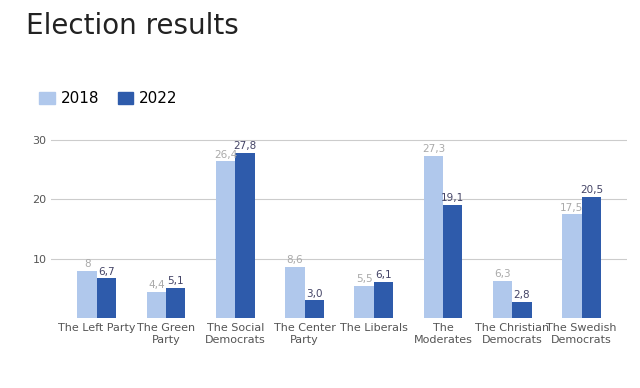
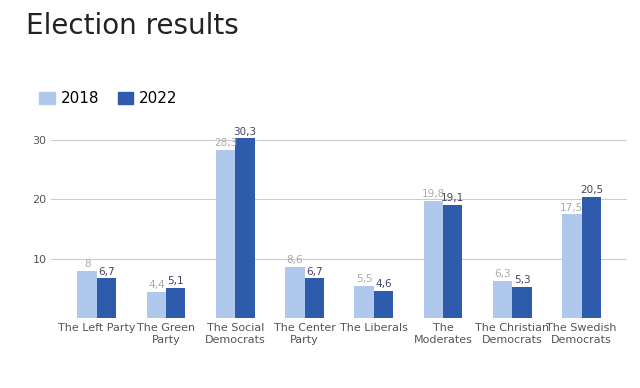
2018/The Social Democrats: 26,4 -> 28,3
2022/The Social Democrats: 27,8 -> 30,3
2022/The Center Party: 3,0 -> 6,7
2022/The Liberals: 6,1 -> 4,6
2018/The Moderates: 27,3 -> 19,8
2022/The Christian Democrats: 2,8 -> 5,3
